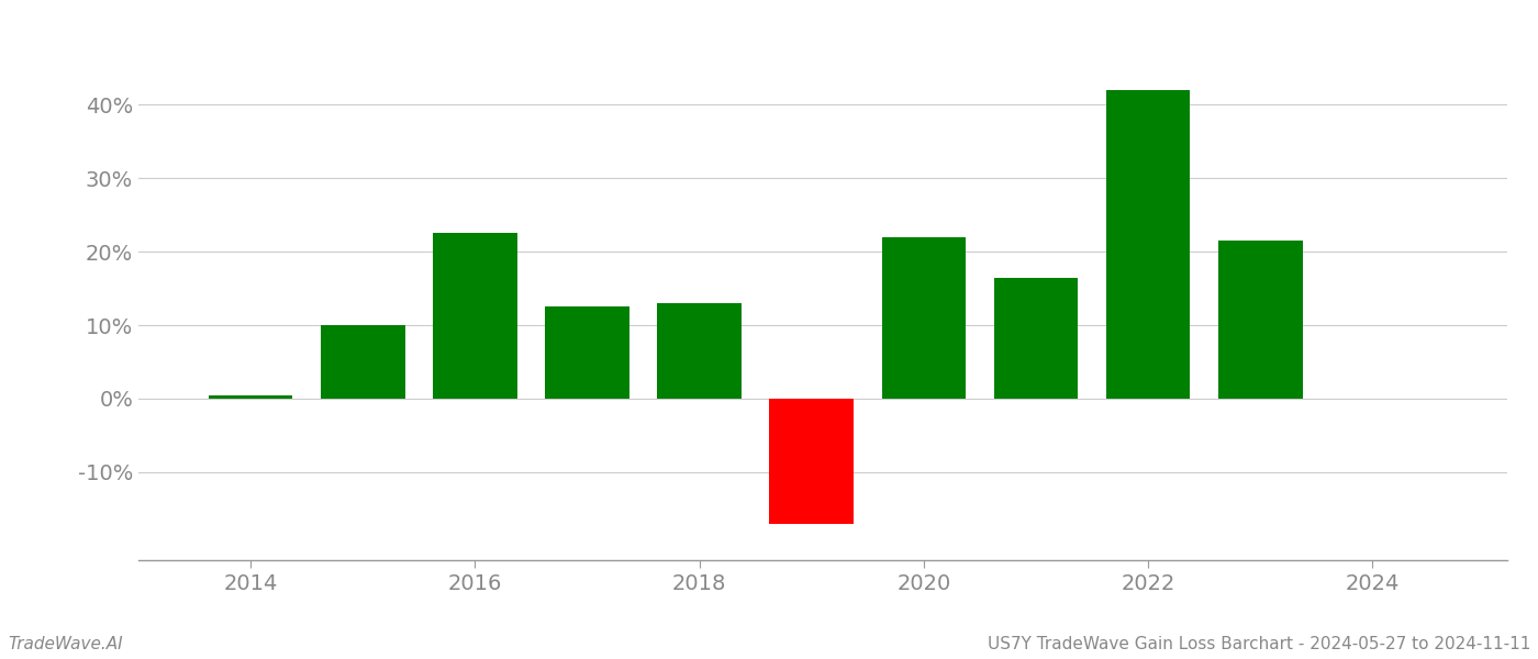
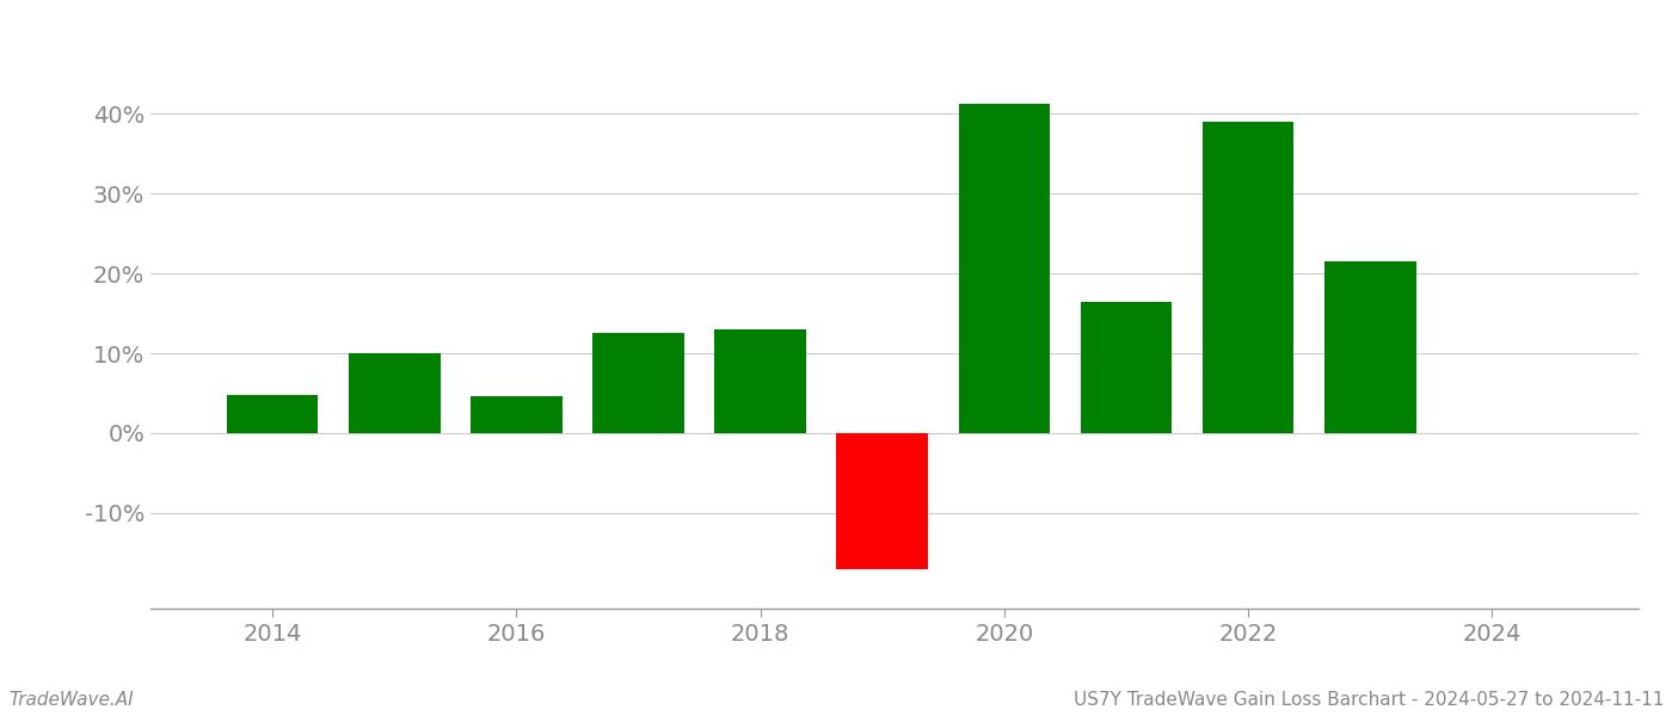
2014: 0.5% -> 4.8%
2016: 22.5% -> 4.6%
2020: 22.0% -> 41.2%
2022: 42.0% -> 39.0%
